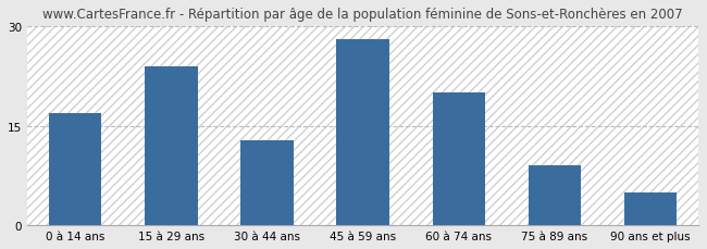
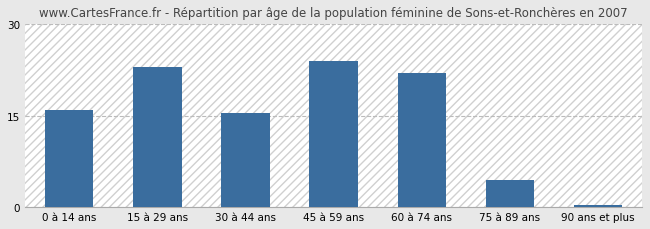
0 à 14 ans: 17.0 -> 16.0
15 à 29 ans: 24.0 -> 23.0
30 à 44 ans: 12.8 -> 15.5
45 à 59 ans: 28.0 -> 24.0
60 à 74 ans: 20.0 -> 22.0
75 à 89 ans: 9.0 -> 4.5
90 ans et plus: 5.0 -> 0.3
